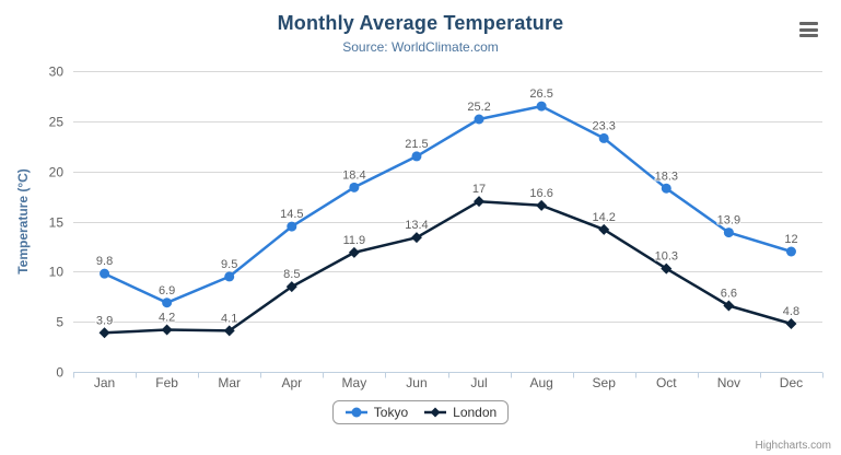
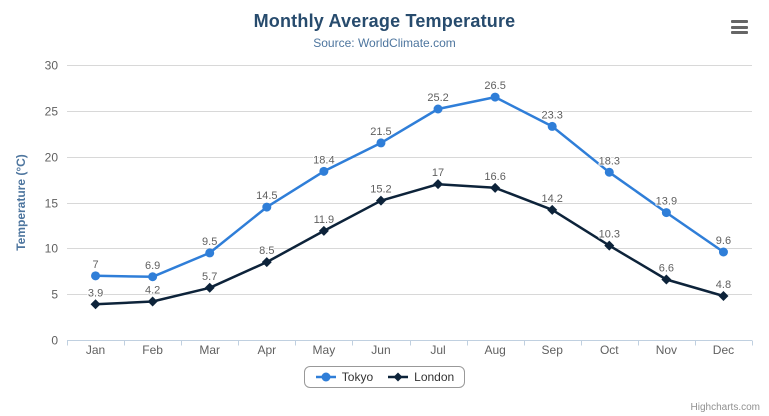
Tokyo/Jan: 9.8 -> 7
London/Mar: 4.1 -> 5.7
London/Jun: 13.4 -> 15.2
Tokyo/Dec: 12 -> 9.6
